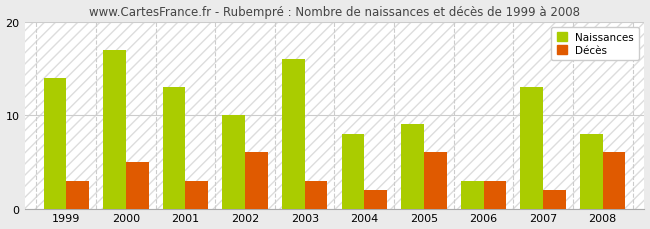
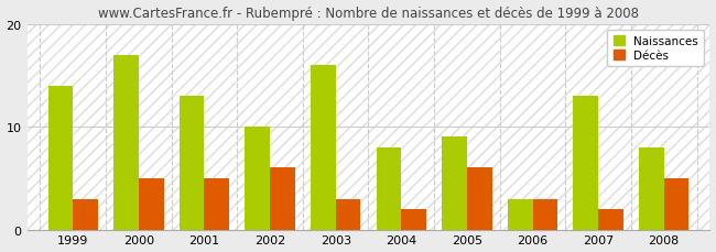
Décès/2001: 3 -> 5
Décès/2008: 6 -> 5
